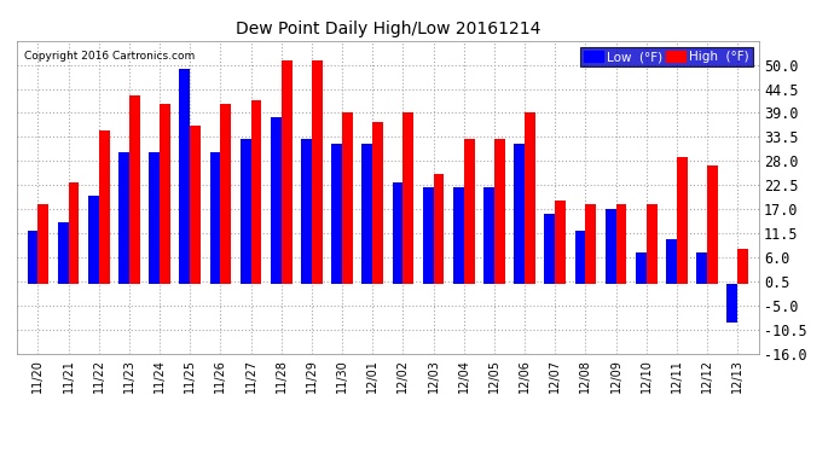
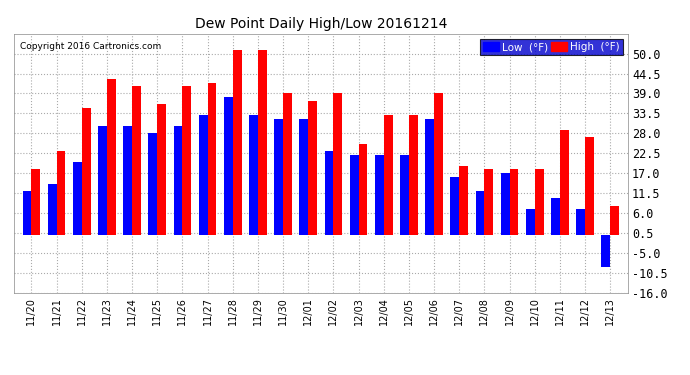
Low (°F)/11/25: 49 -> 28
